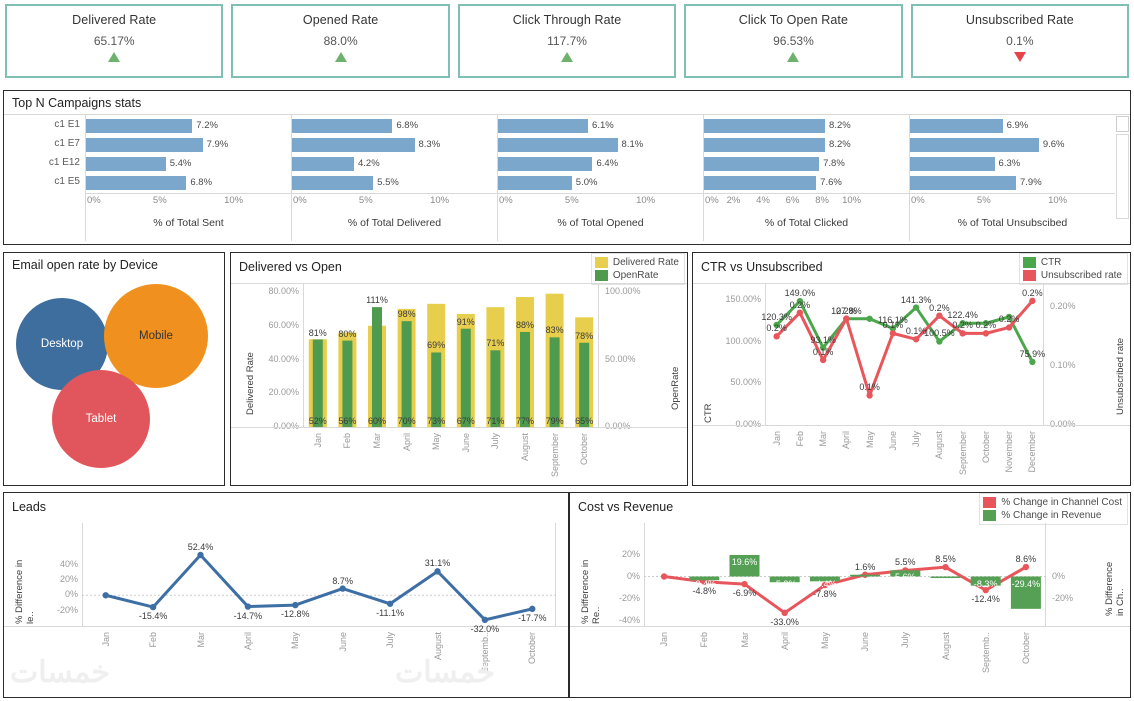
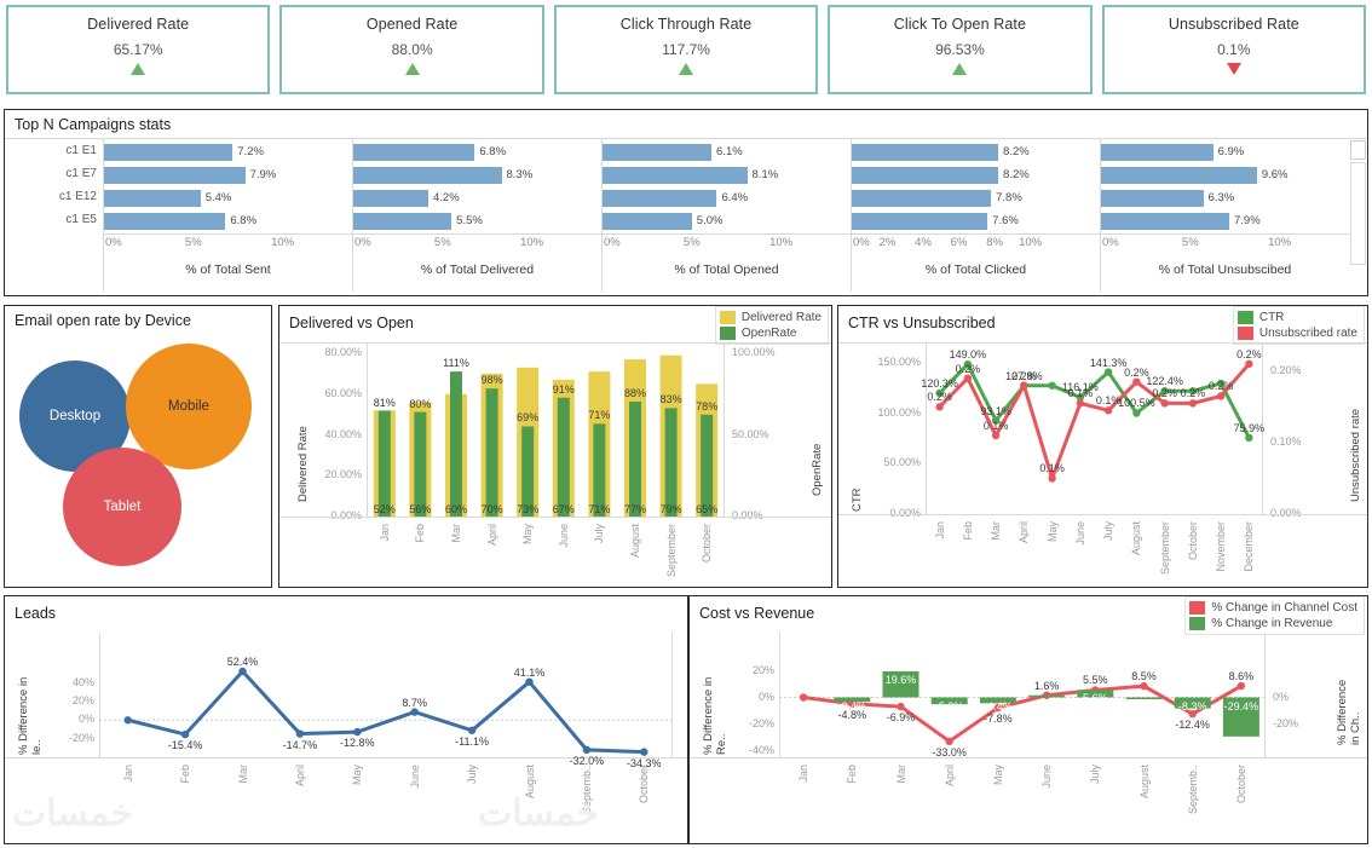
Leads/August: 31.1% -> 41.1%
Leads/October: -17.7% -> -34.3%
